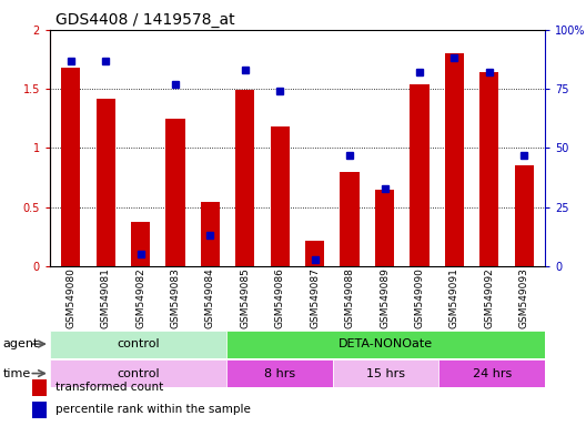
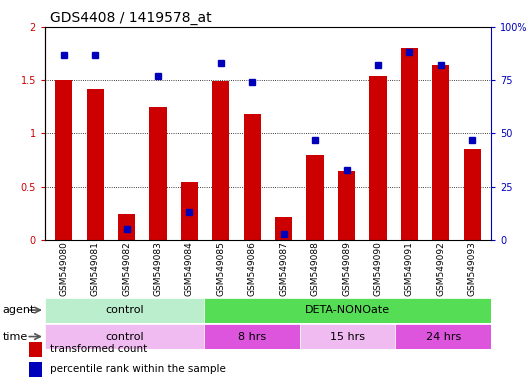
GSM549080: 1.68 -> 1.50
GSM549082: 0.38 -> 0.24
